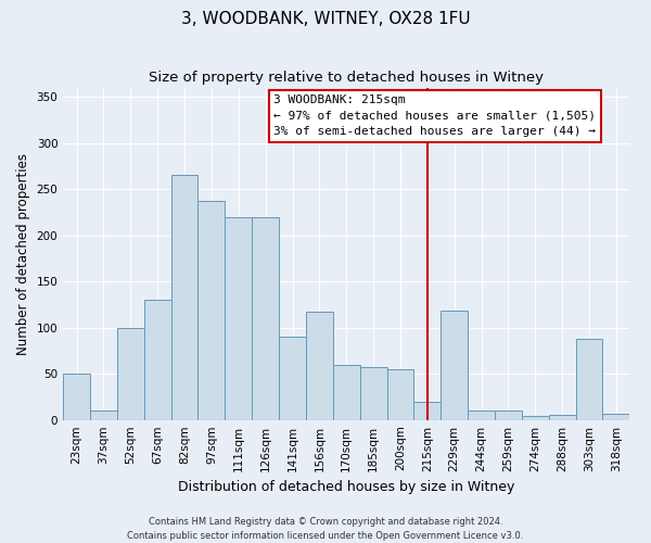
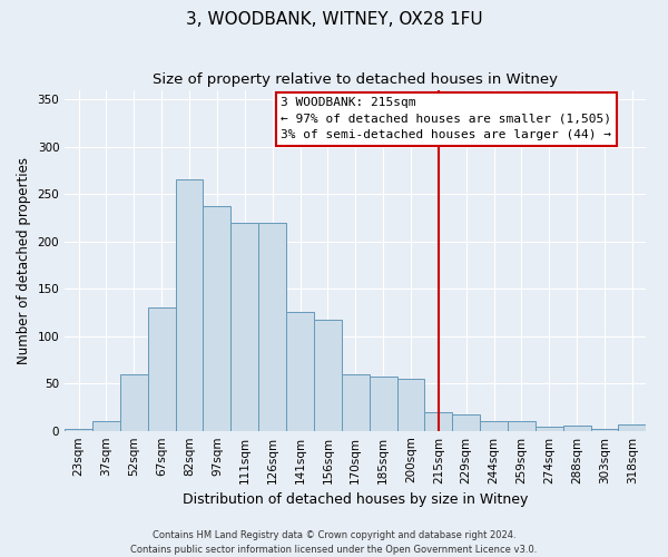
23sqm: 50 -> 2
52sqm: 100 -> 60
141sqm: 90 -> 125
229sqm: 118 -> 17
303sqm: 88 -> 2
